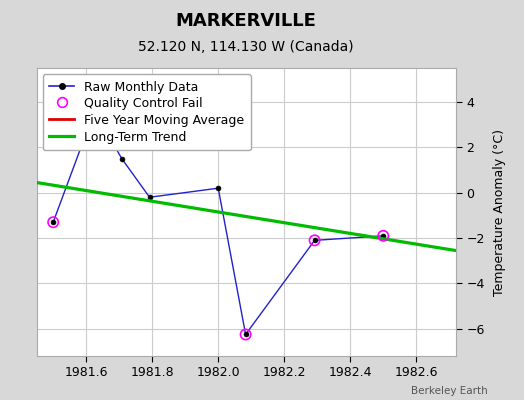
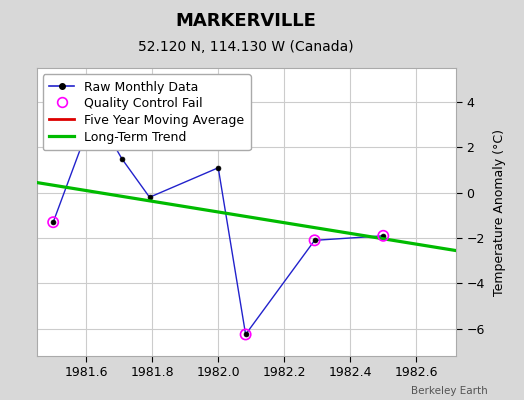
Raw Monthly Data/1982.0: 0.20 -> 1.10
